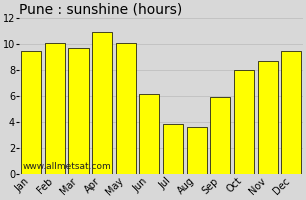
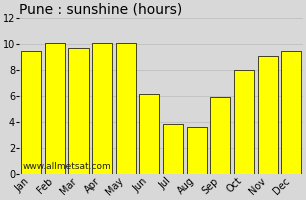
Apr: 10.9 -> 10.1
Nov: 8.7 -> 9.1
